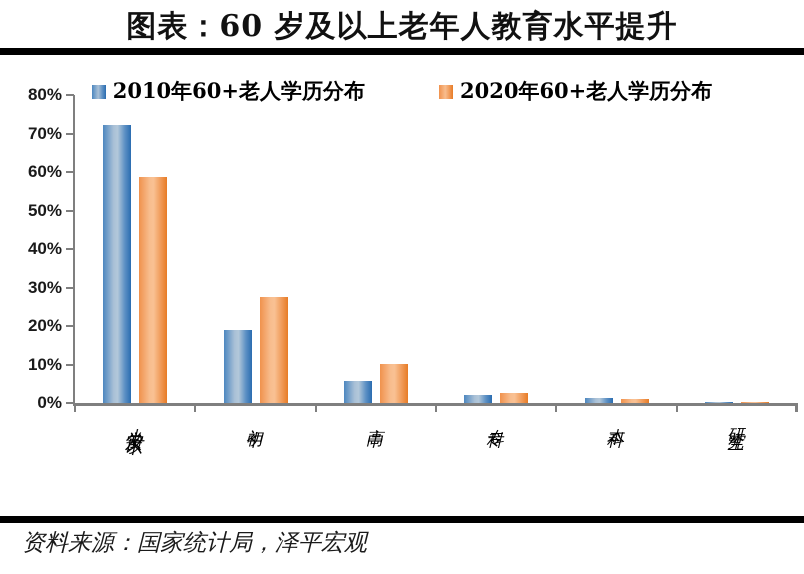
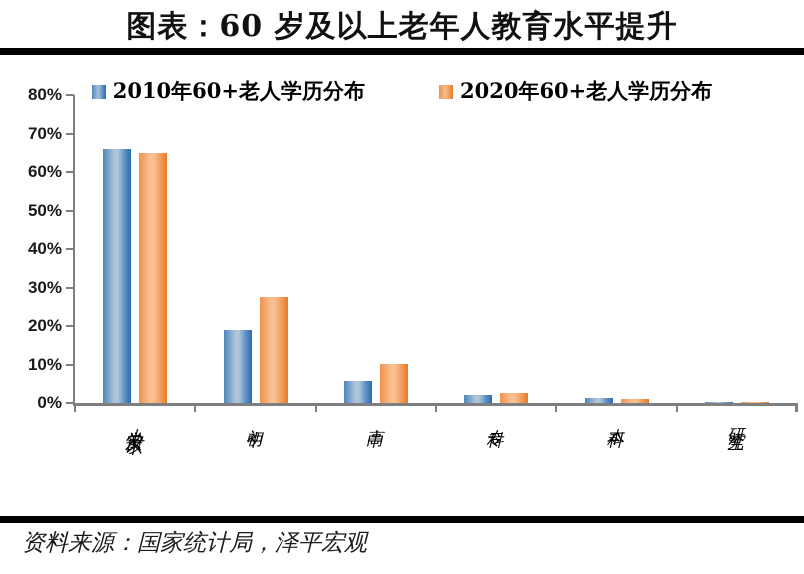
2010年60+老人学历分布/小学及以下: 72% -> 66%
2020年60+老人学历分布/小学及以下: 59% -> 65%
